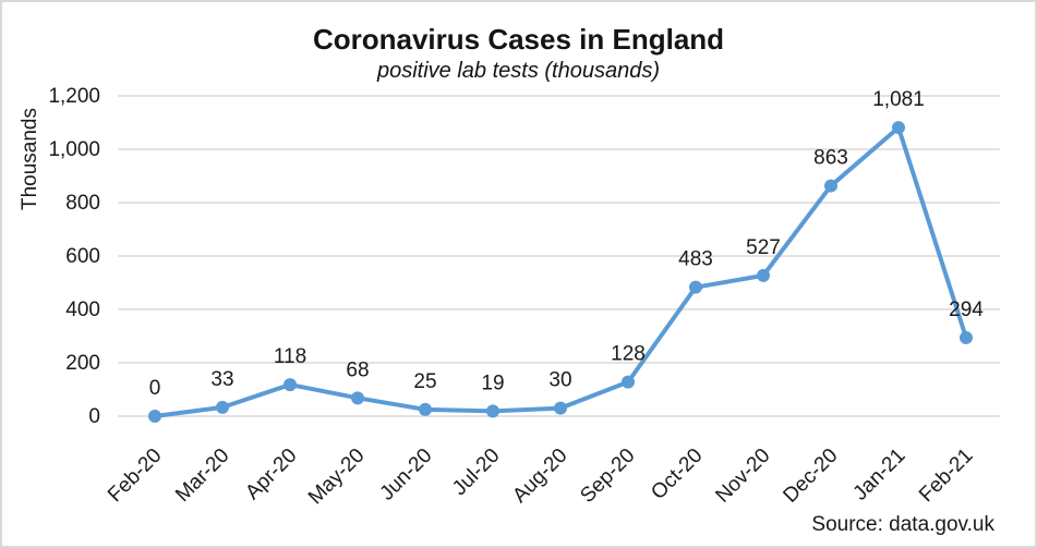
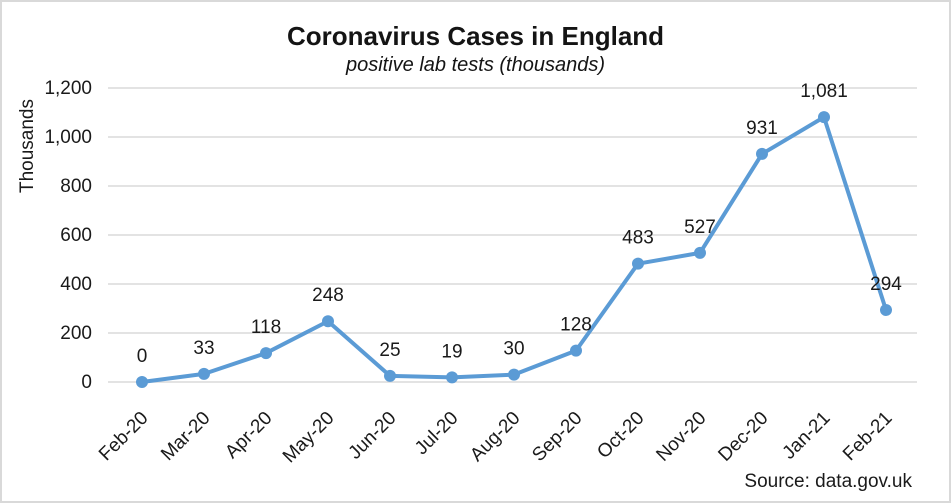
May-20: 68 -> 248
Dec-20: 863 -> 931
